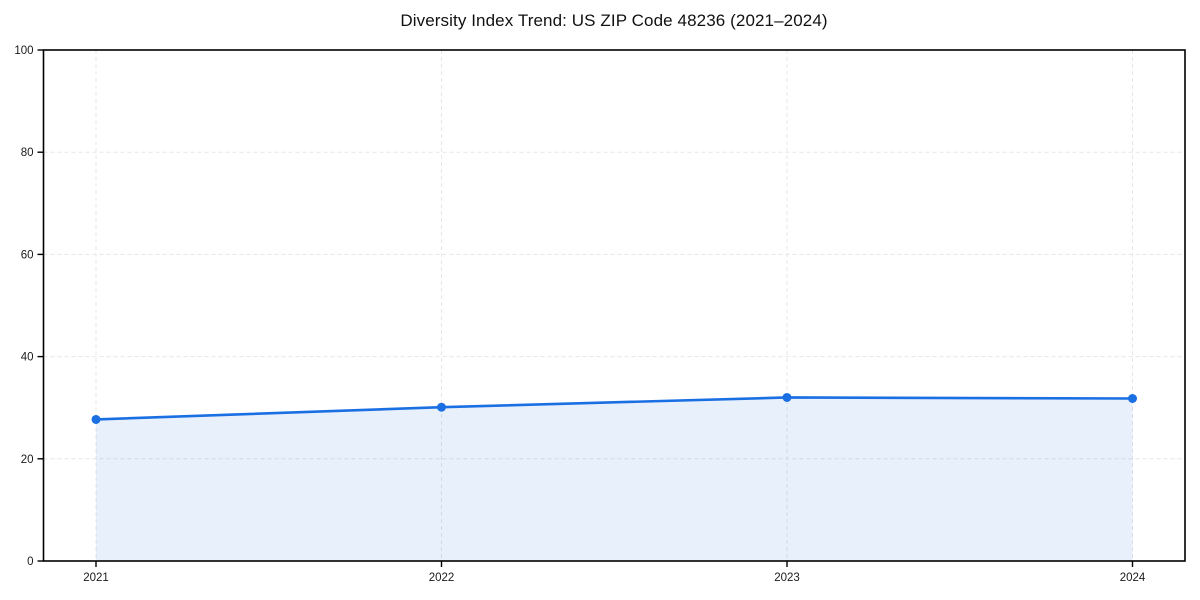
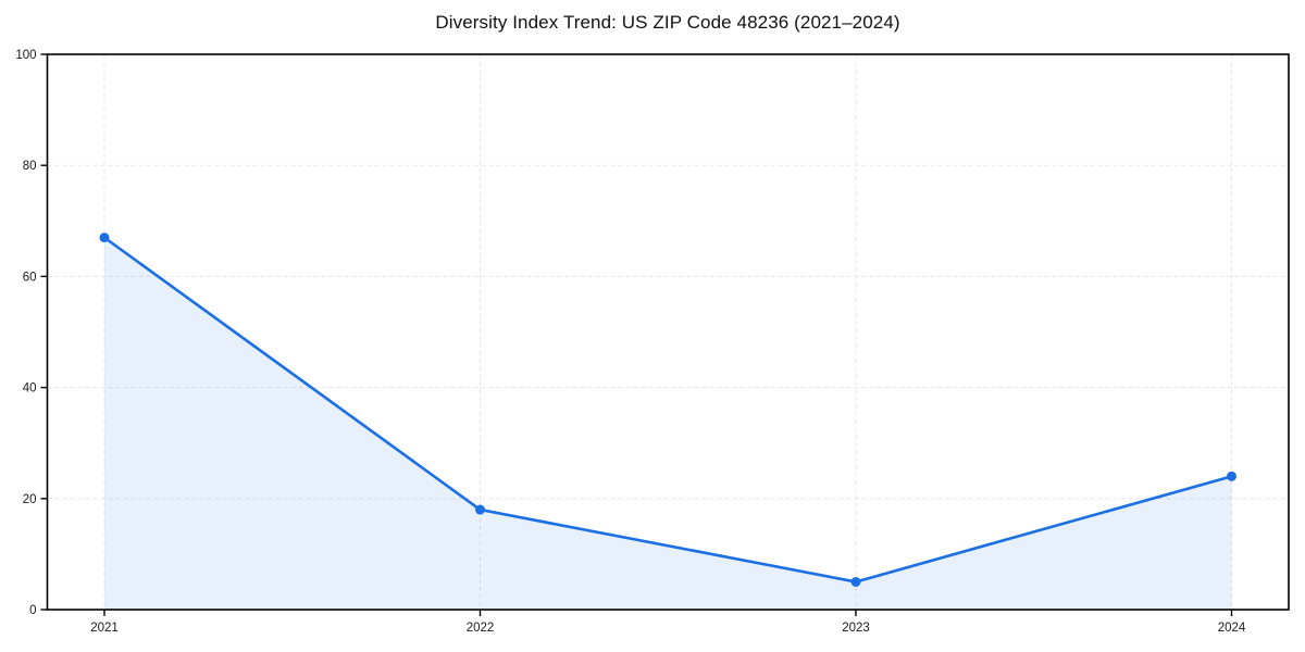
2021: 28 -> 67
2022: 30 -> 18
2023: 32 -> 5
2024: 32 -> 24
